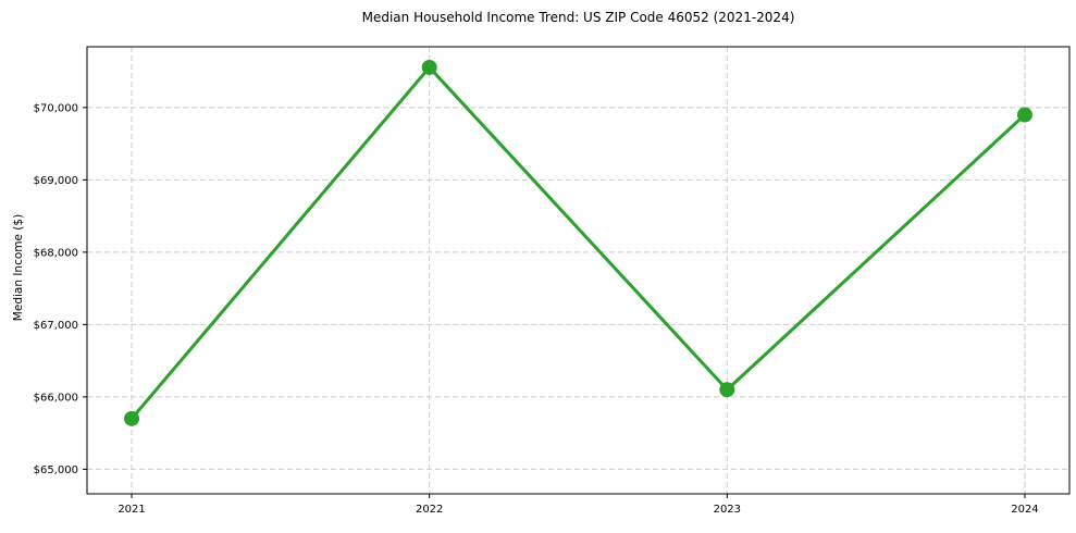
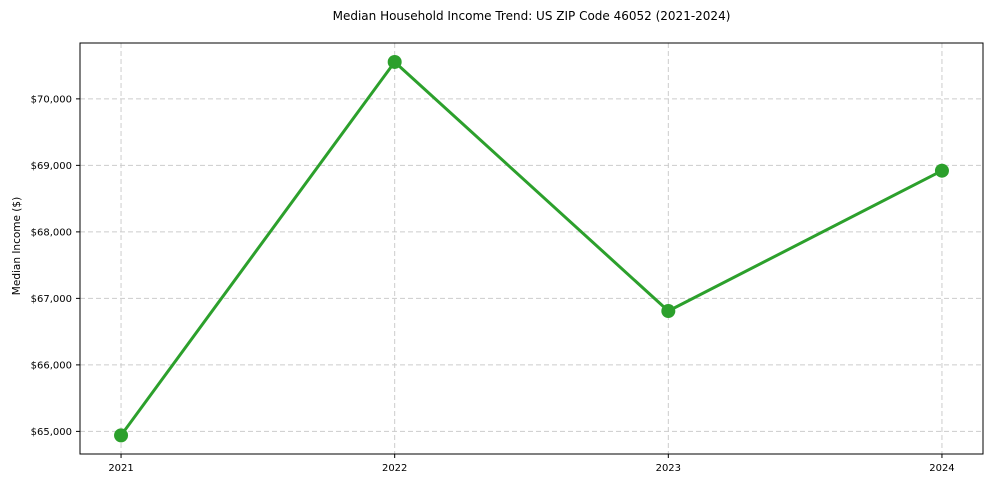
2021: $65700 -> $64900
2023: $66100 -> $66800
2024: $69900 -> $68900
